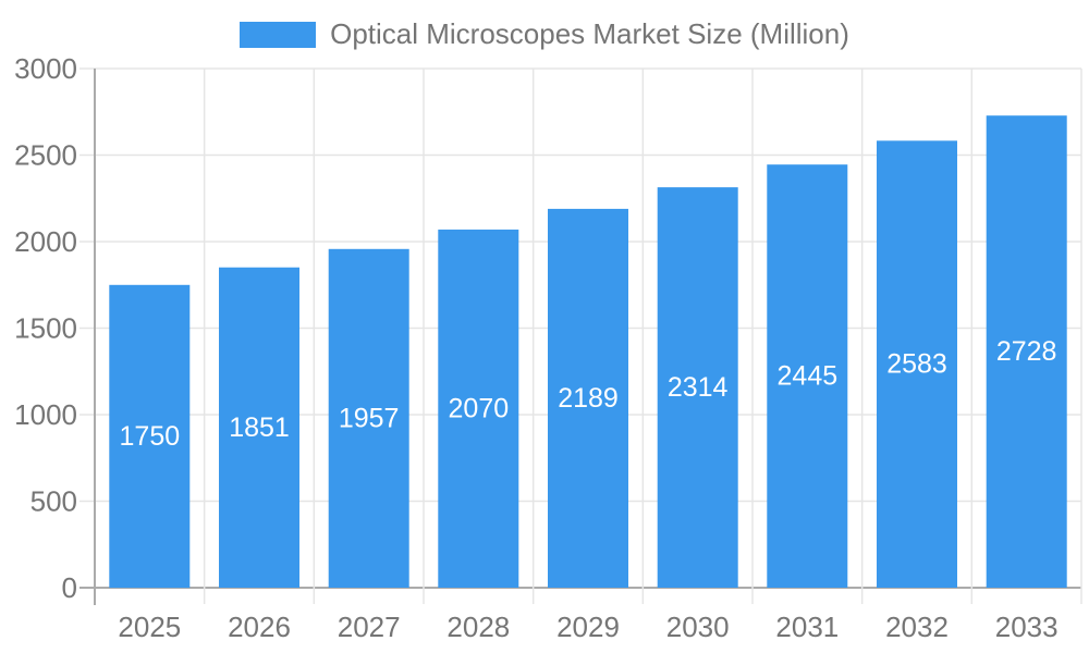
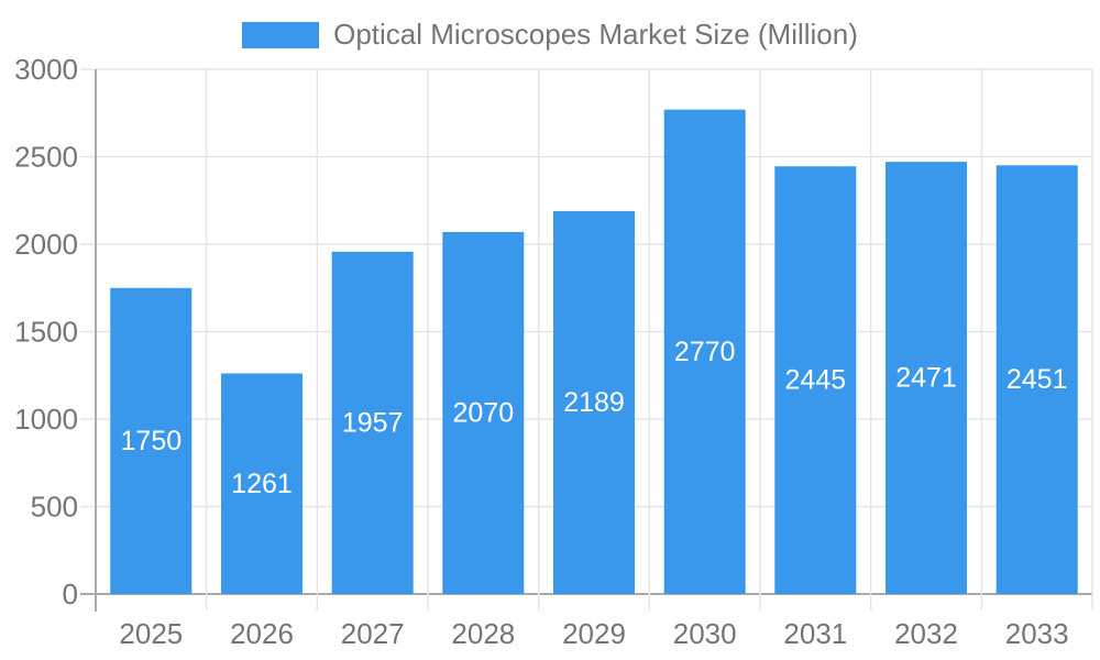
2026: 1851 -> 1261
2030: 2314 -> 2770
2032: 2583 -> 2471
2033: 2728 -> 2451
